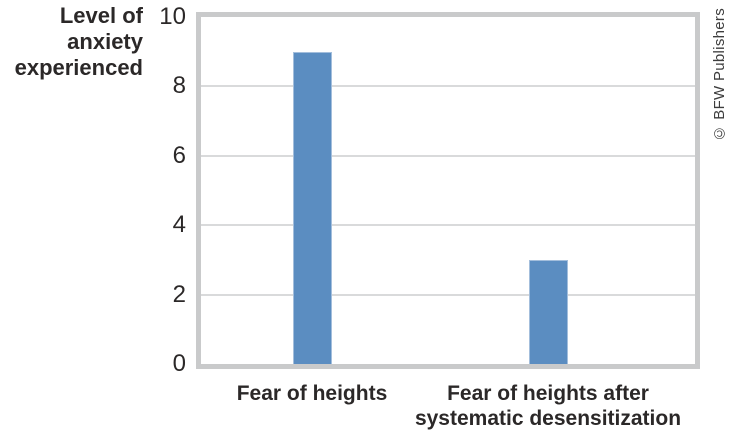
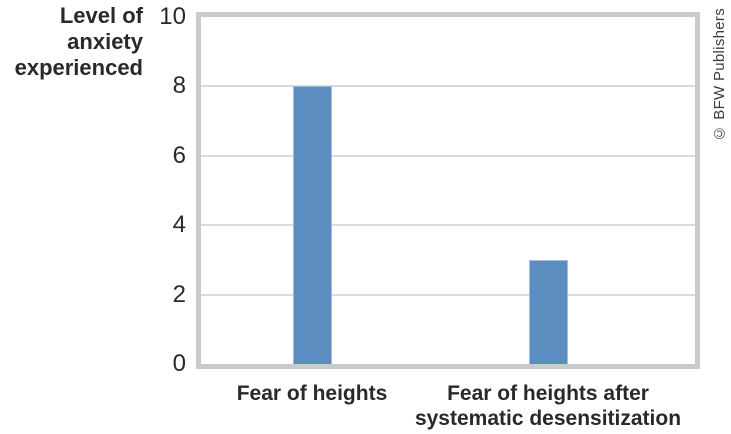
Fear of heights: 9 -> 8
